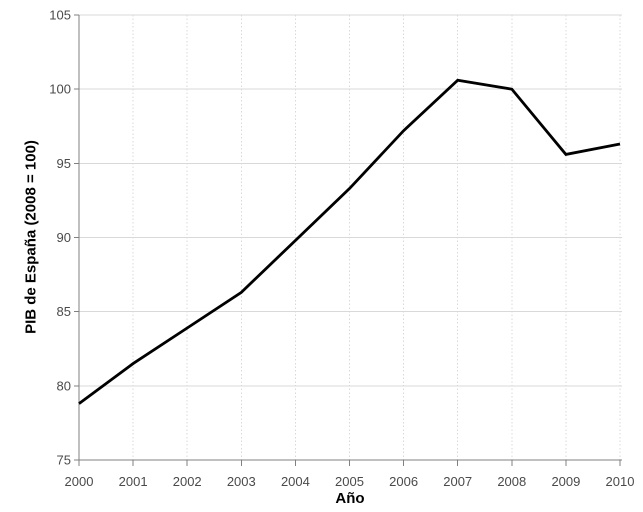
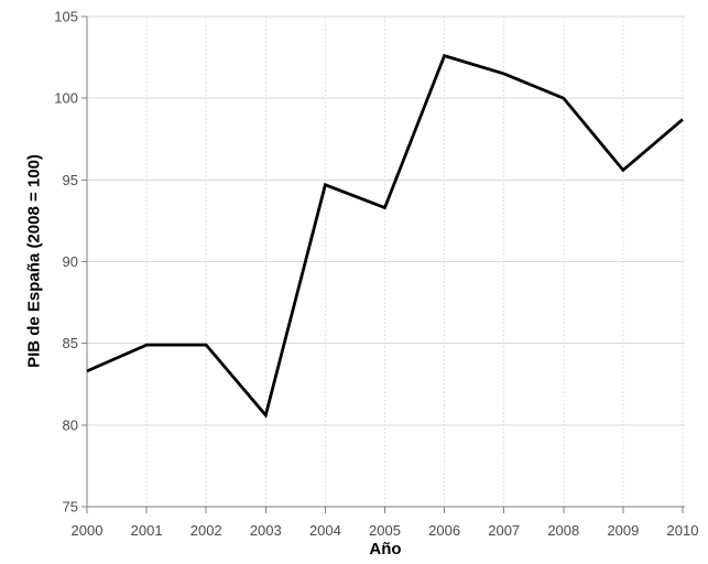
2000: 78.8 -> 83.3
2001: 81.5 -> 84.9
2002: 83.9 -> 84.9
2003: 86.3 -> 80.6
2004: 89.8 -> 94.7
2006: 97.2 -> 102.6
2007: 100.6 -> 101.5
2010: 96.3 -> 98.7
